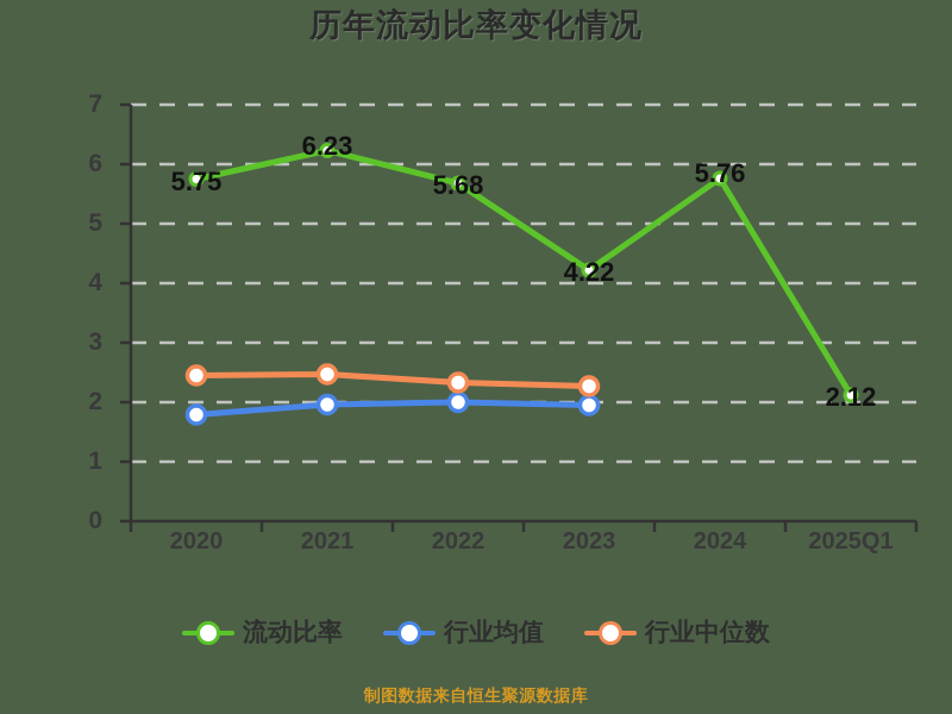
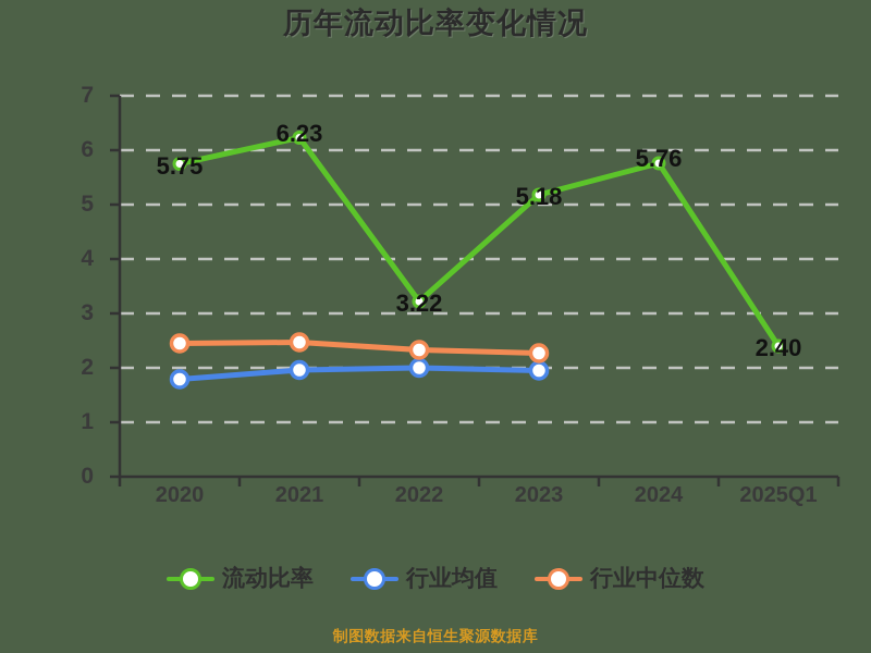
流动比率/2022: 5.68 -> 3.22
流动比率/2023: 4.22 -> 5.18
流动比率/2025Q1: 2.12 -> 2.40
